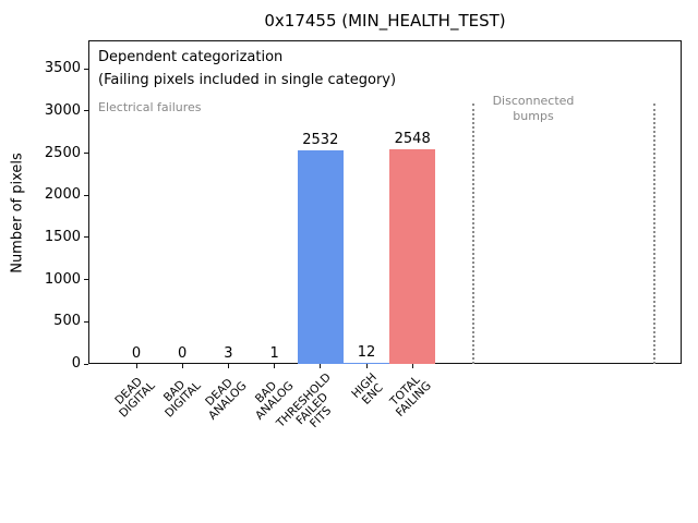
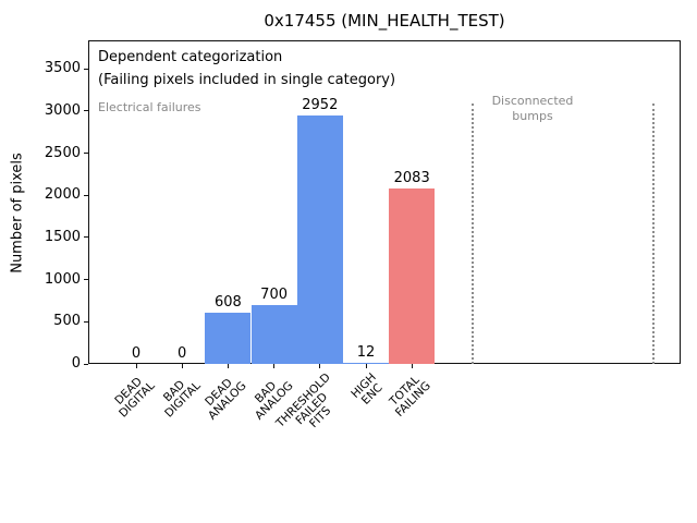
DEAD ANALOG: 3 -> 608
BAD ANALOG: 1 -> 700
THRESHOLD FAILED FITS: 2532 -> 2952
TOTAL FAILING: 2548 -> 2083
